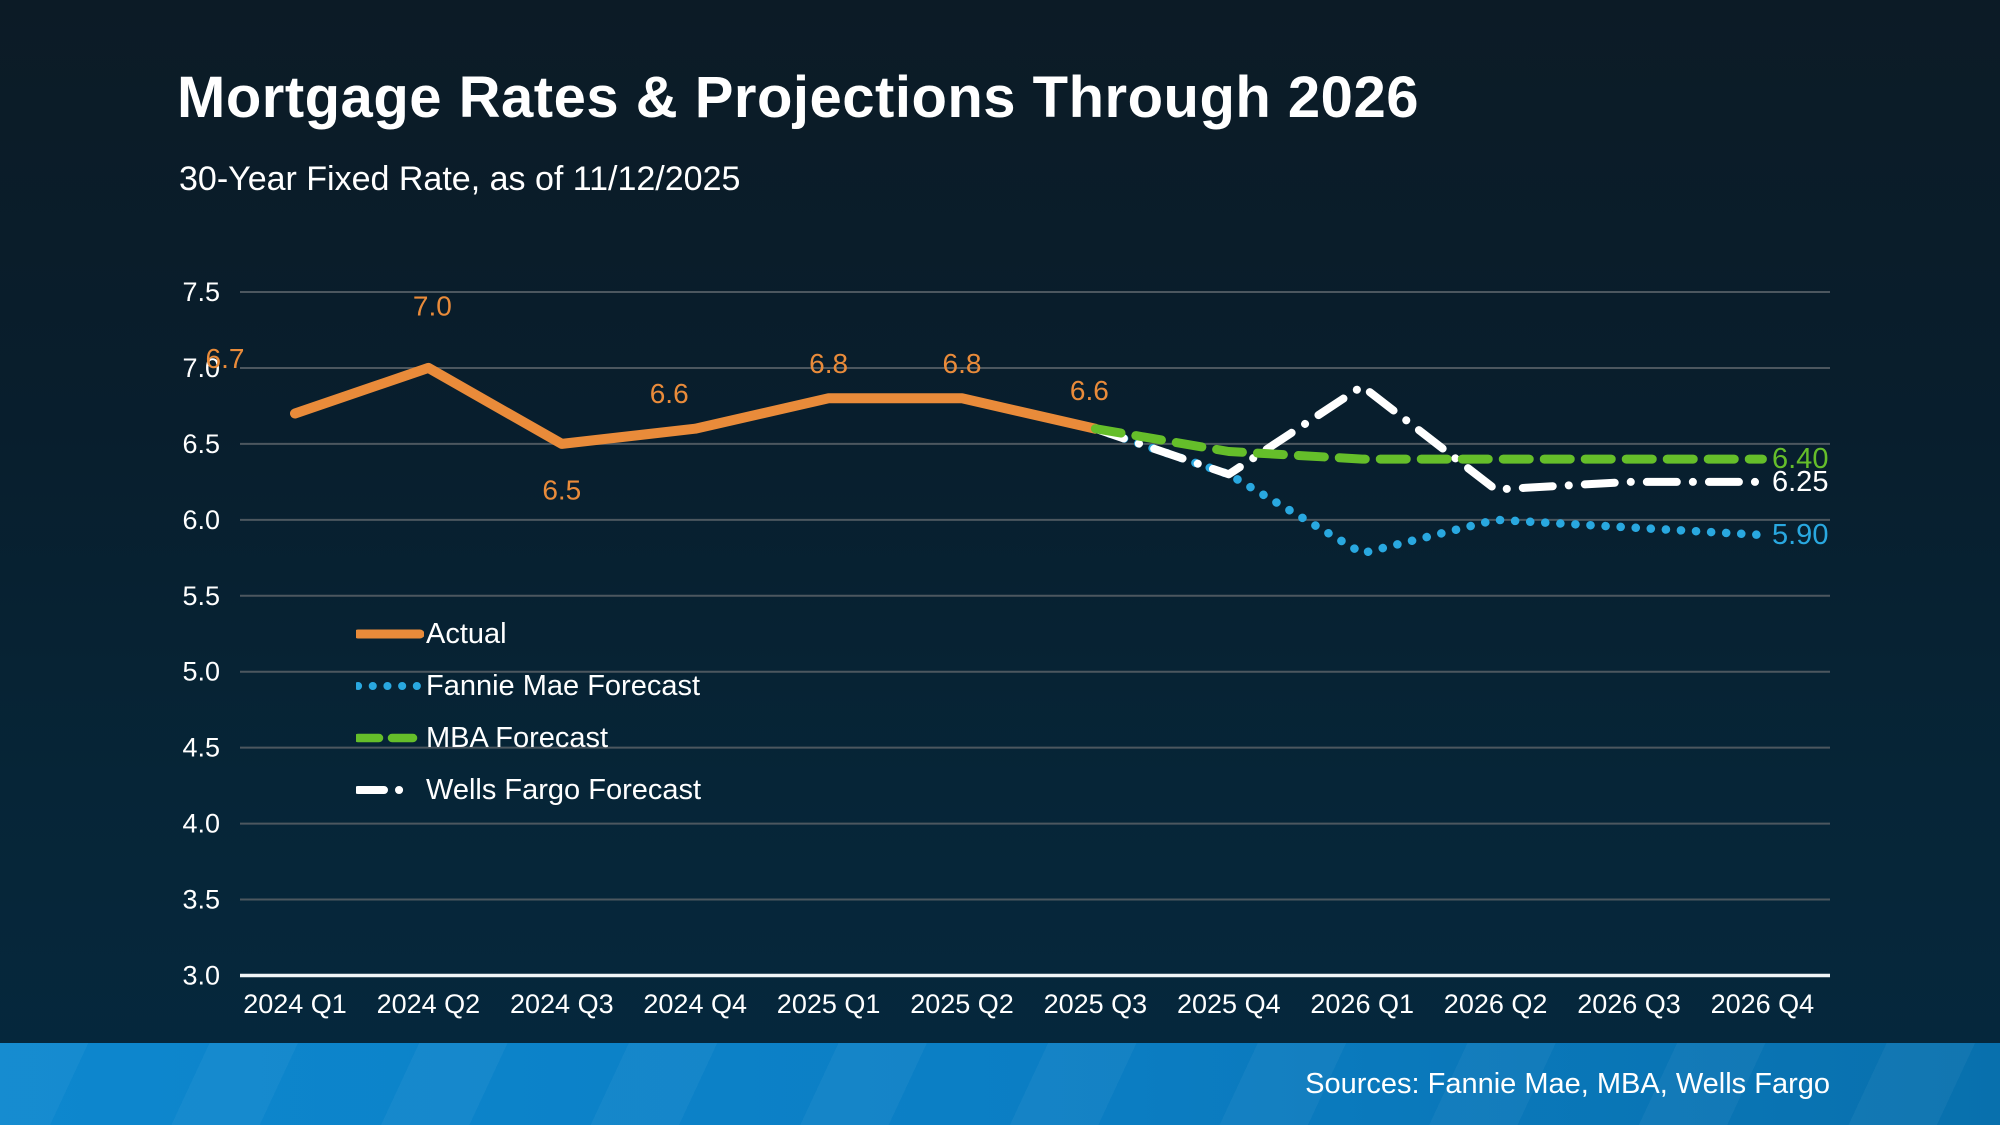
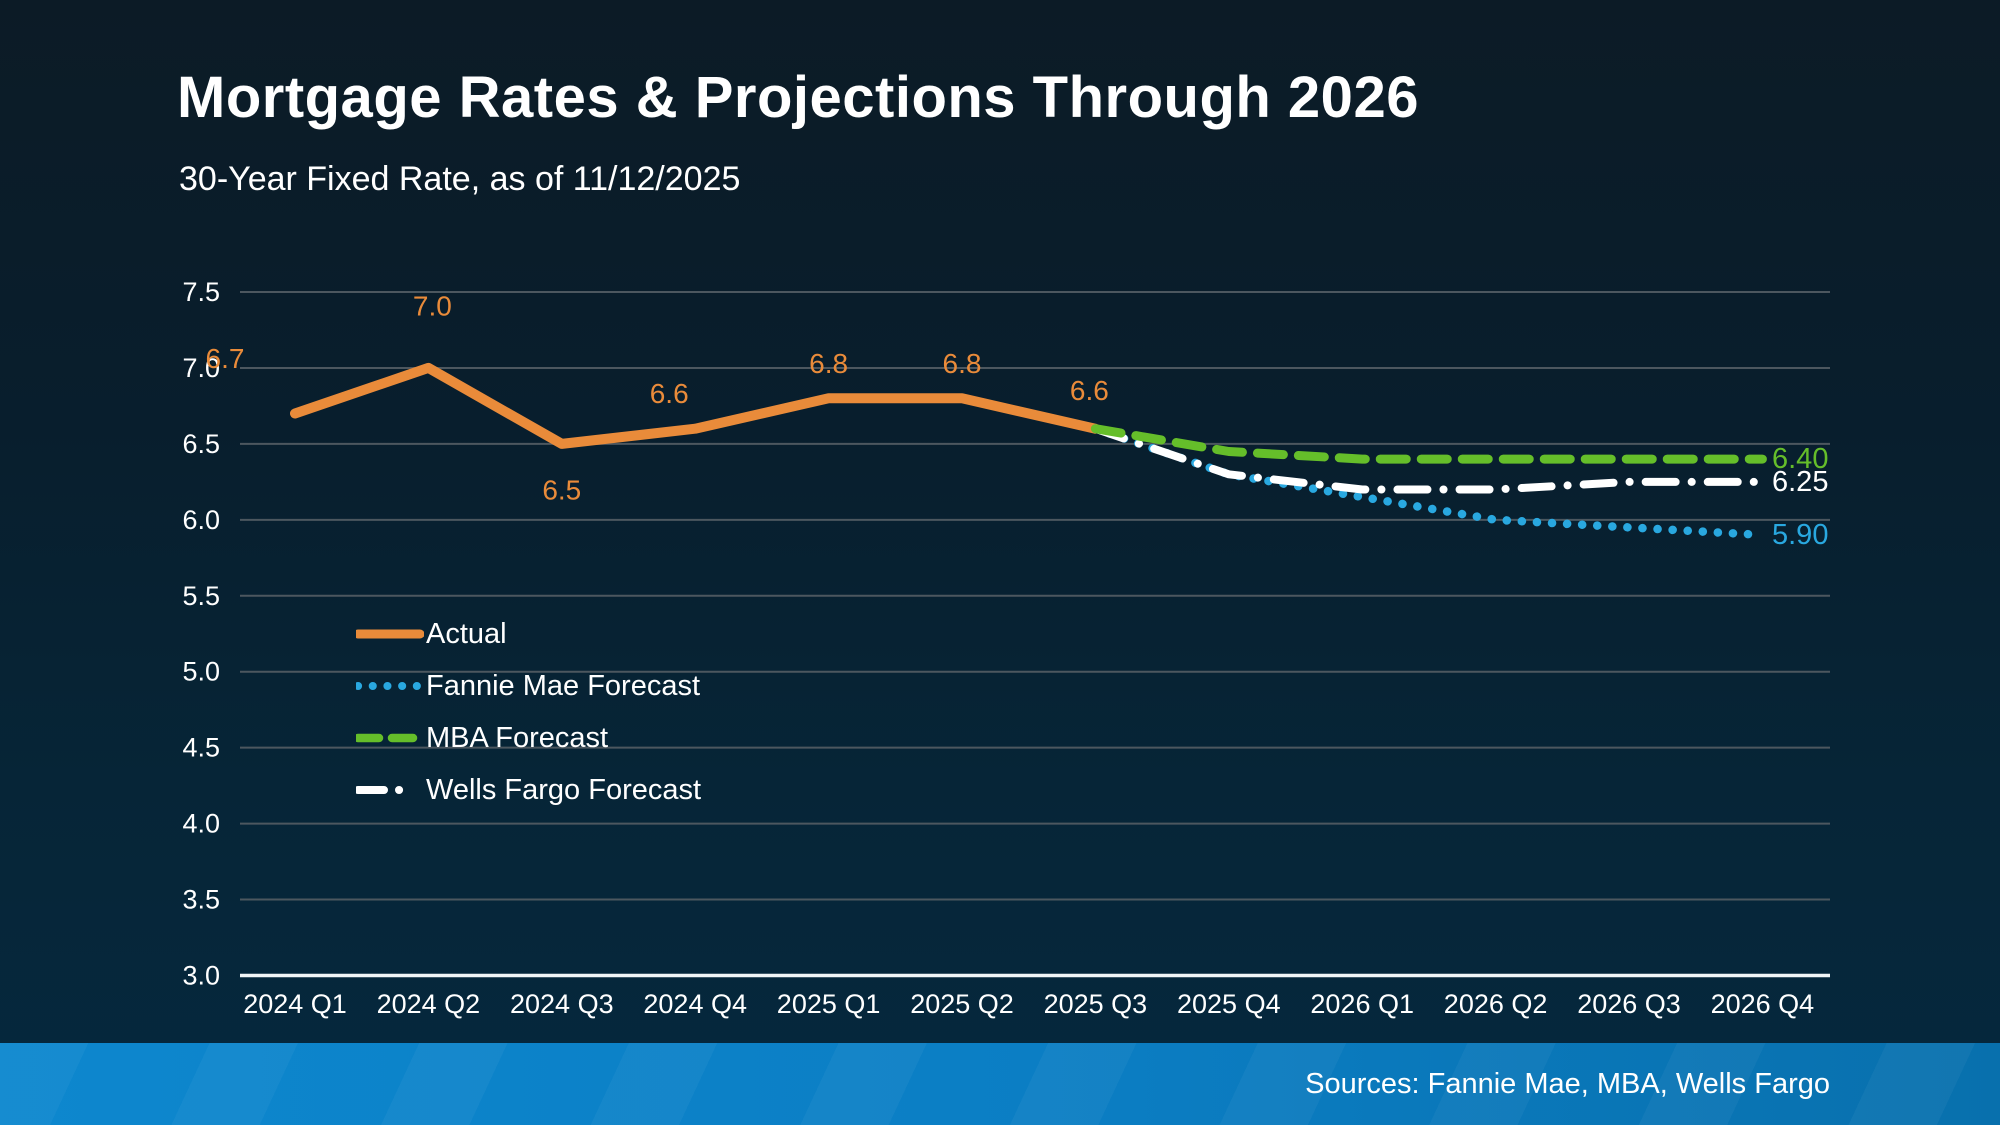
Fannie Mae Forecast/2026 Q1: 5.78 -> 6.15
Wells Fargo Forecast/2026 Q1: 6.88 -> 6.20
